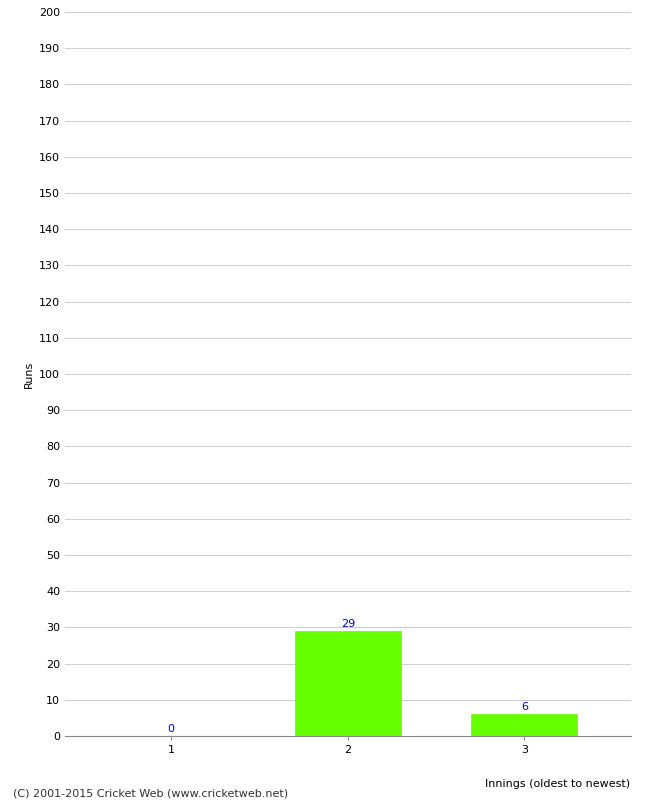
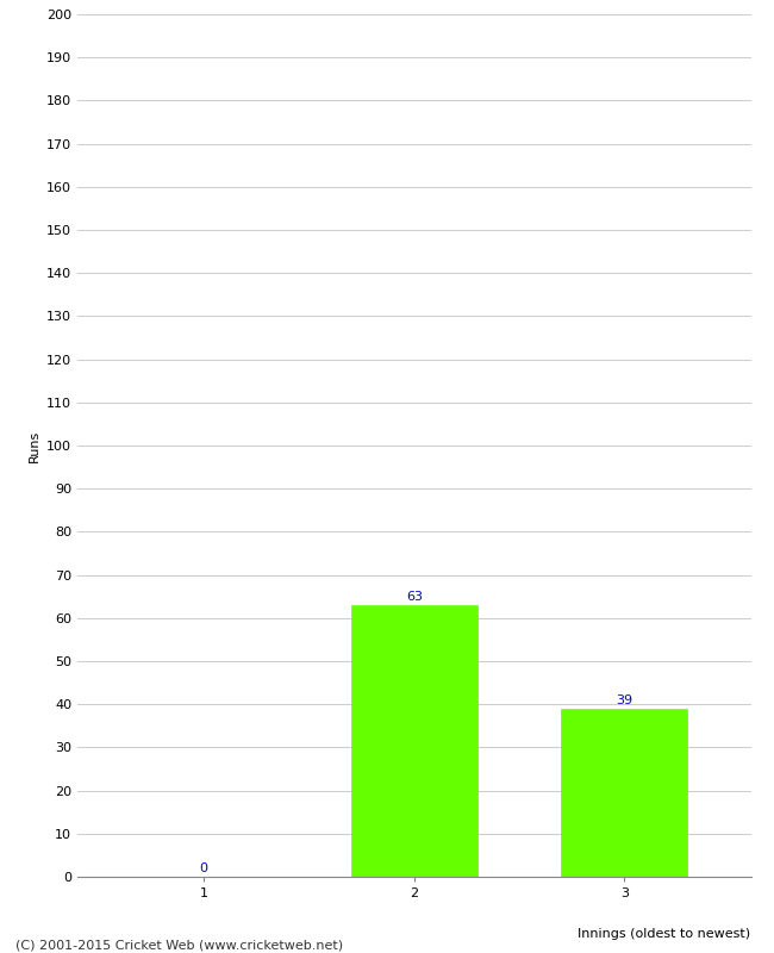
2: 29 -> 63
3: 6 -> 39
